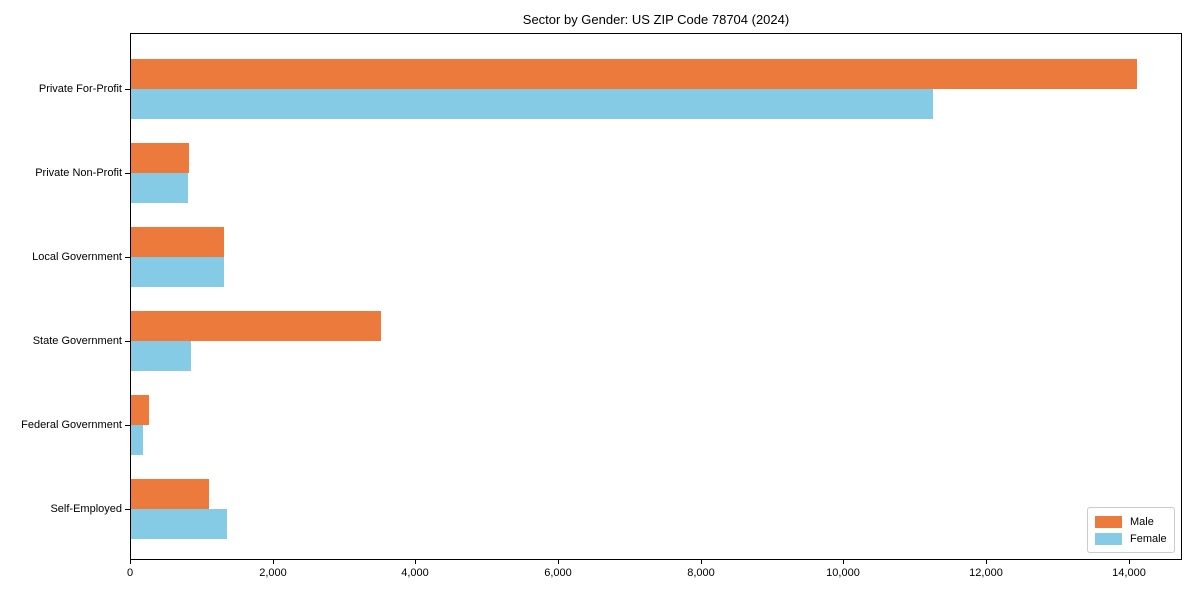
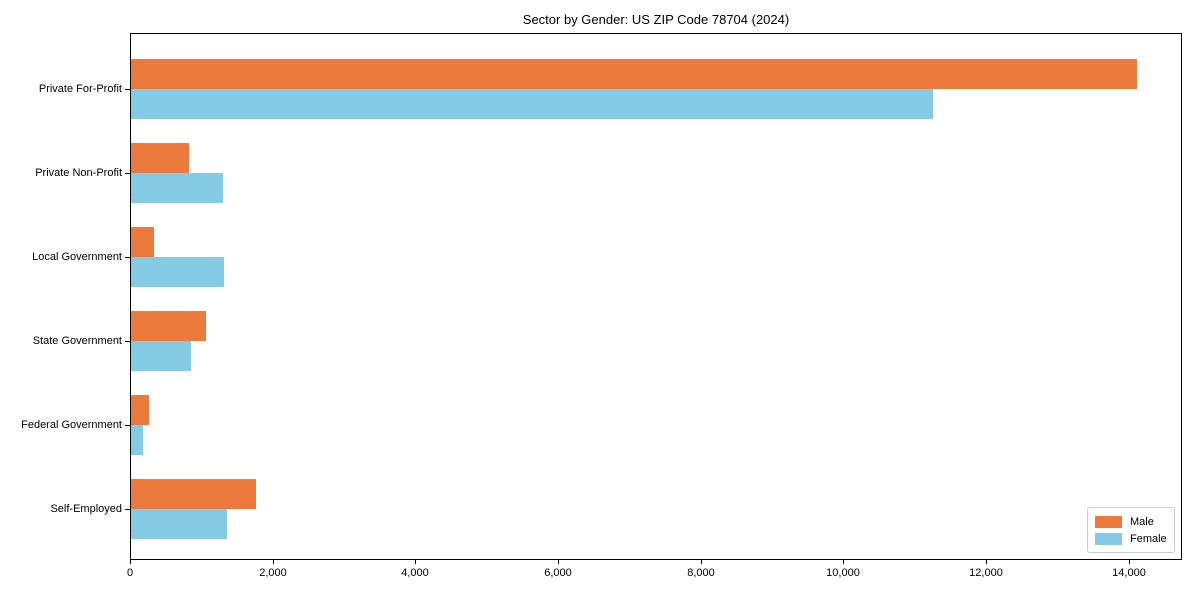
Female/Private Non-Profit: 800 -> 1300
Male/Local Government: 1300 -> 300
Male/State Government: 3500 -> 1000
Male/Self-Employed: 1100 -> 1800
